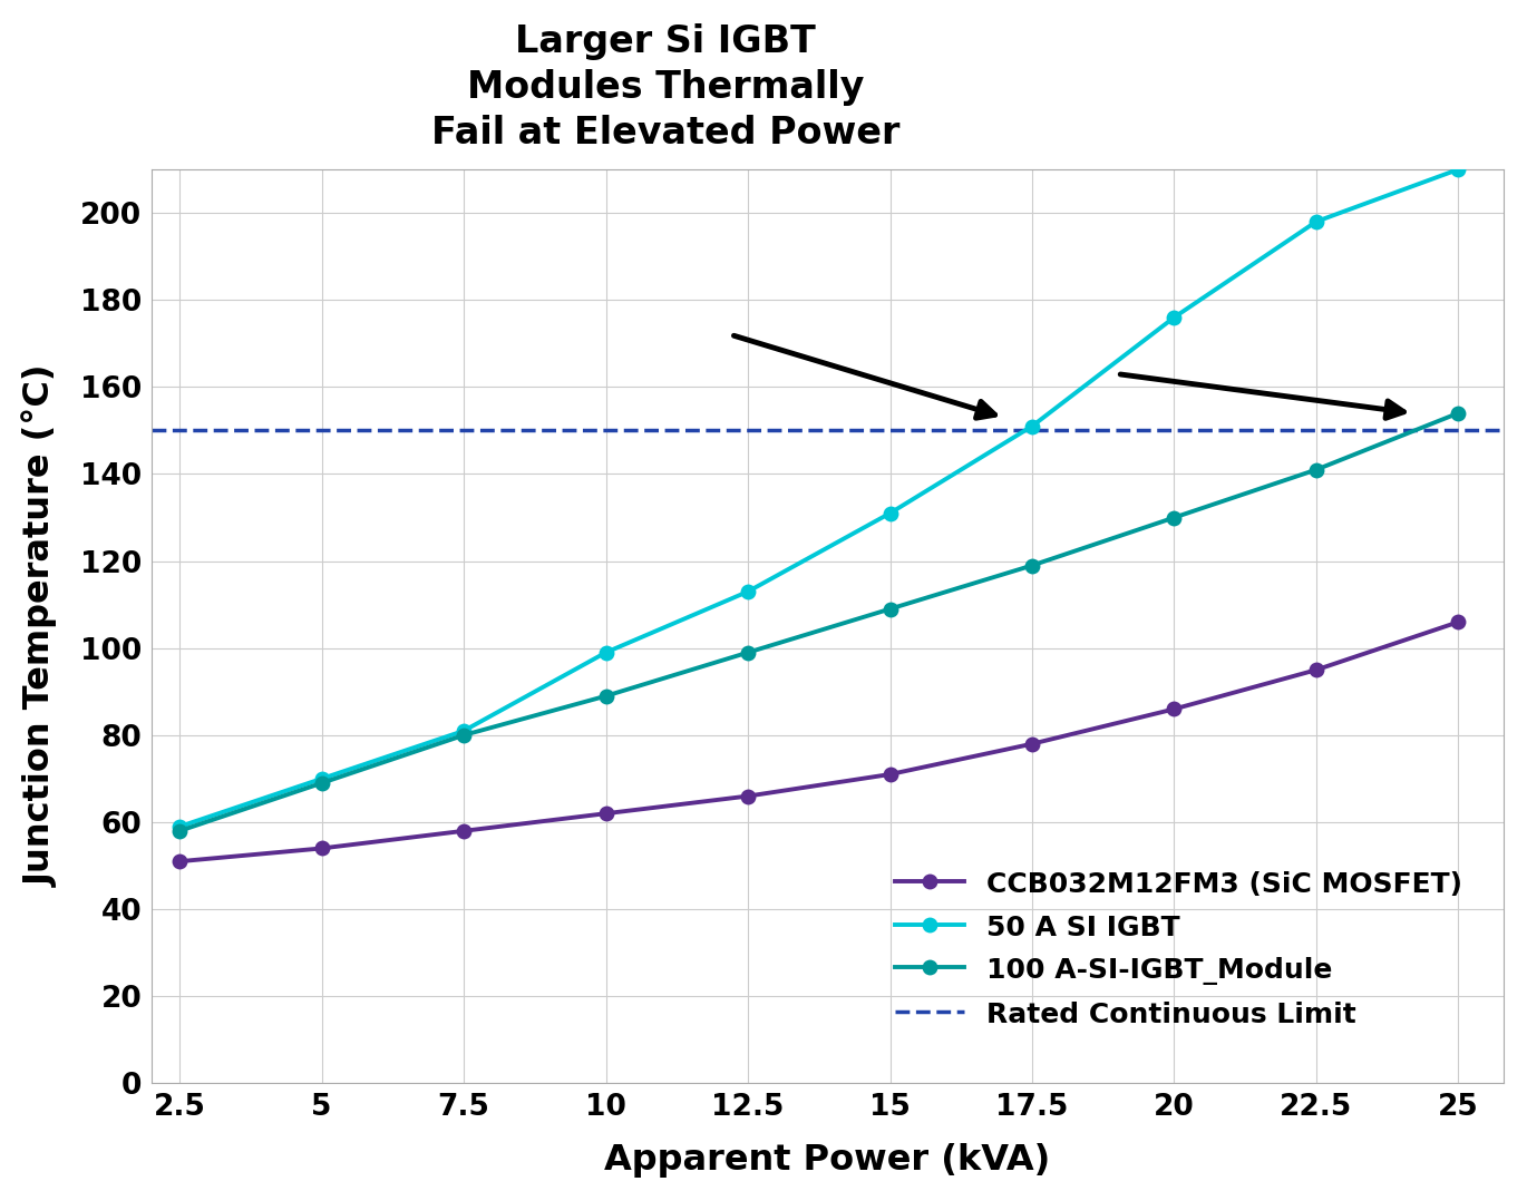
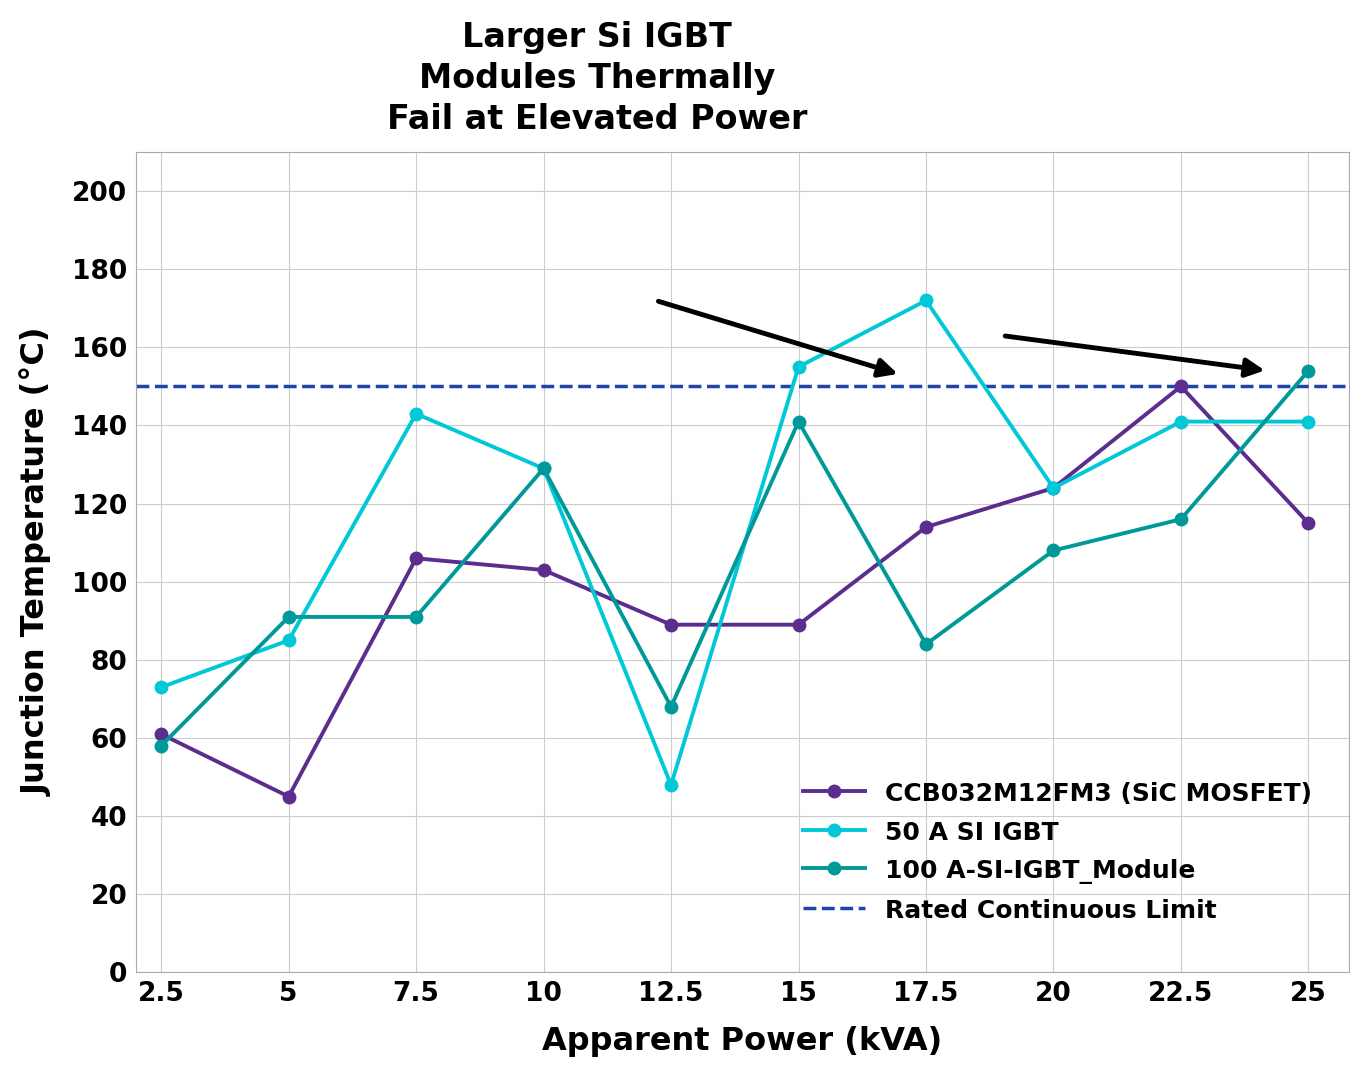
CCB032M12FM3 (SiC MOSFET)/2.5: 51 -> 61
50 A SI IGBT/2.5: 59 -> 73
CCB032M12FM3 (SiC MOSFET)/5: 54 -> 45
50 A SI IGBT/5: 70 -> 85
100 A-SI-IGBT_Module/5: 69 -> 91
CCB032M12FM3 (SiC MOSFET)/7.5: 58 -> 106
50 A SI IGBT/7.5: 81 -> 143
100 A-SI-IGBT_Module/7.5: 80 -> 91
CCB032M12FM3 (SiC MOSFET)/10: 62 -> 103
50 A SI IGBT/10: 99 -> 129
100 A-SI-IGBT_Module/10: 89 -> 129
CCB032M12FM3 (SiC MOSFET)/12.5: 66 -> 89
50 A SI IGBT/12.5: 113 -> 48
100 A-SI-IGBT_Module/12.5: 99 -> 68
CCB032M12FM3 (SiC MOSFET)/15: 71 -> 89
50 A SI IGBT/15: 131 -> 155
100 A-SI-IGBT_Module/15: 109 -> 141
CCB032M12FM3 (SiC MOSFET)/17.5: 78 -> 114
50 A SI IGBT/17.5: 151 -> 172
100 A-SI-IGBT_Module/17.5: 119 -> 84
CCB032M12FM3 (SiC MOSFET)/20: 86 -> 124
50 A SI IGBT/20: 176 -> 124
100 A-SI-IGBT_Module/20: 130 -> 108
CCB032M12FM3 (SiC MOSFET)/22.5: 95 -> 150
50 A SI IGBT/22.5: 198 -> 141
100 A-SI-IGBT_Module/22.5: 141 -> 116
CCB032M12FM3 (SiC MOSFET)/25: 106 -> 115
50 A SI IGBT/25: 210 -> 141
